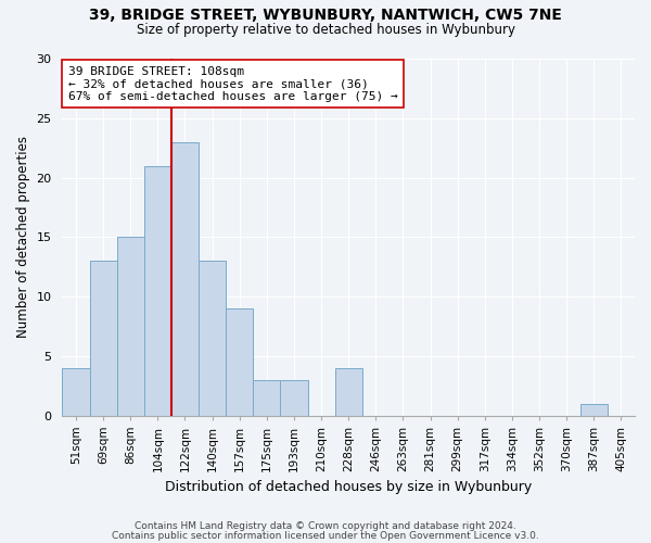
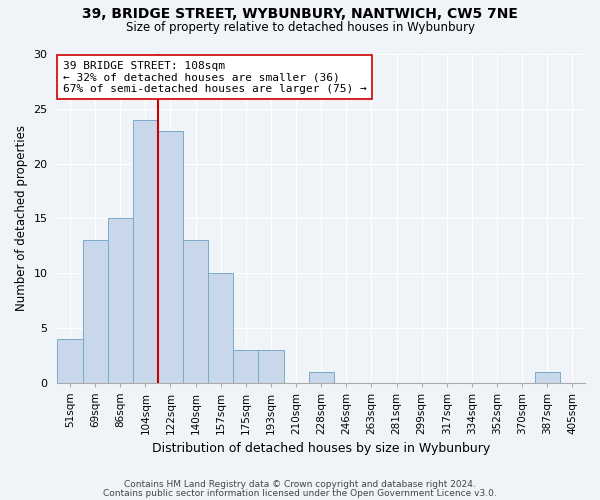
104sqm: 21 -> 24
157sqm: 9 -> 10
228sqm: 4 -> 1
